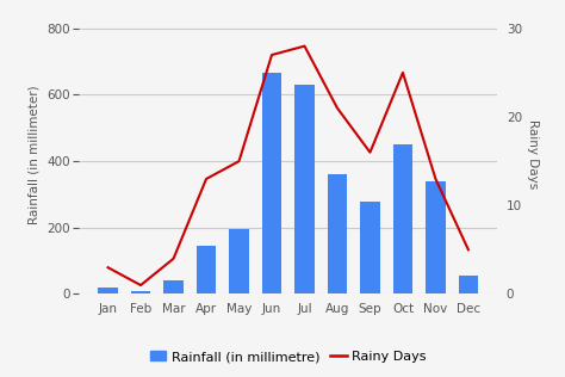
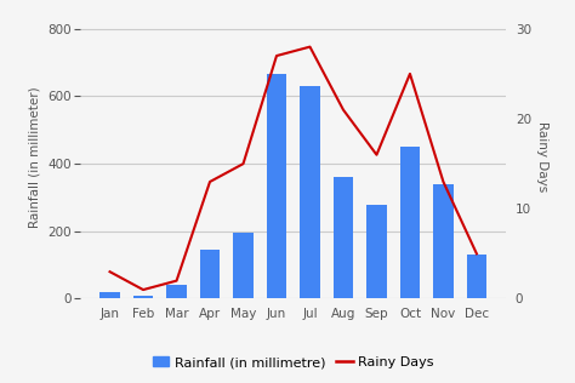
Rainy Days/Mar: 4 -> 2
Rainfall (in millimetre)/Dec: 55 -> 130
